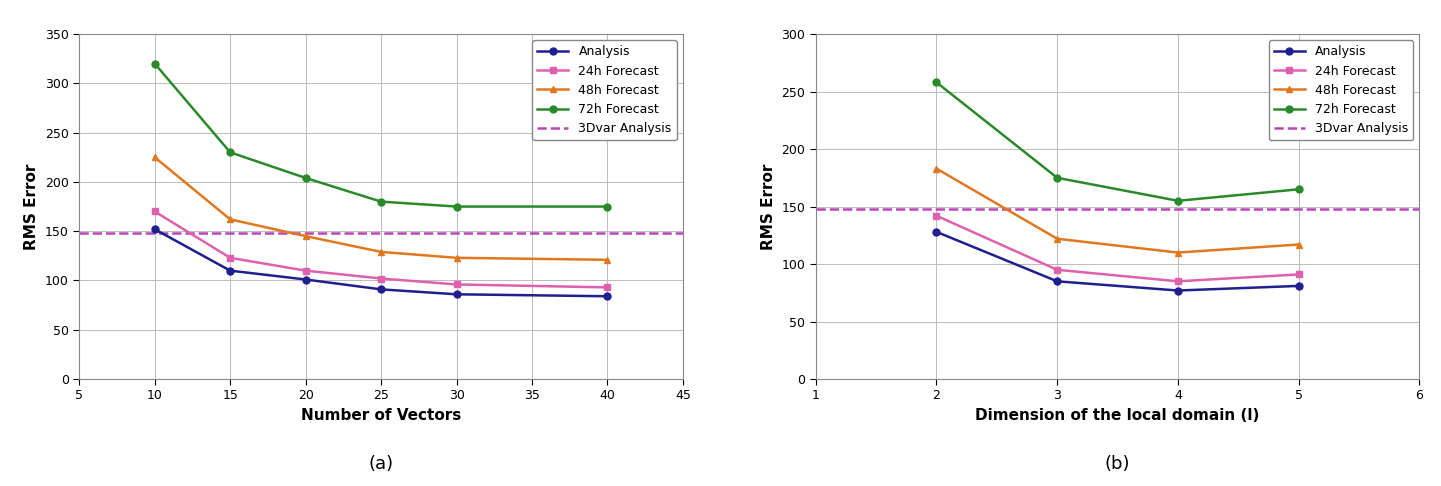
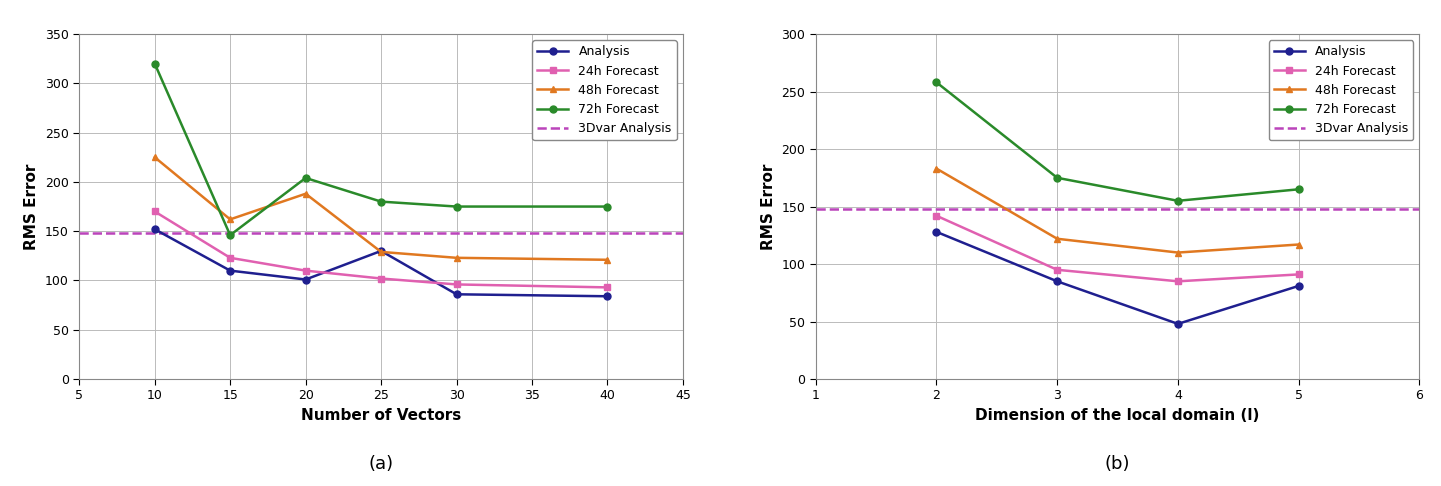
72h Forecast/15: 230 -> 146
48h Forecast/20: 145 -> 188
Analysis/25: 91 -> 130
Analysis/4: 77 -> 48
